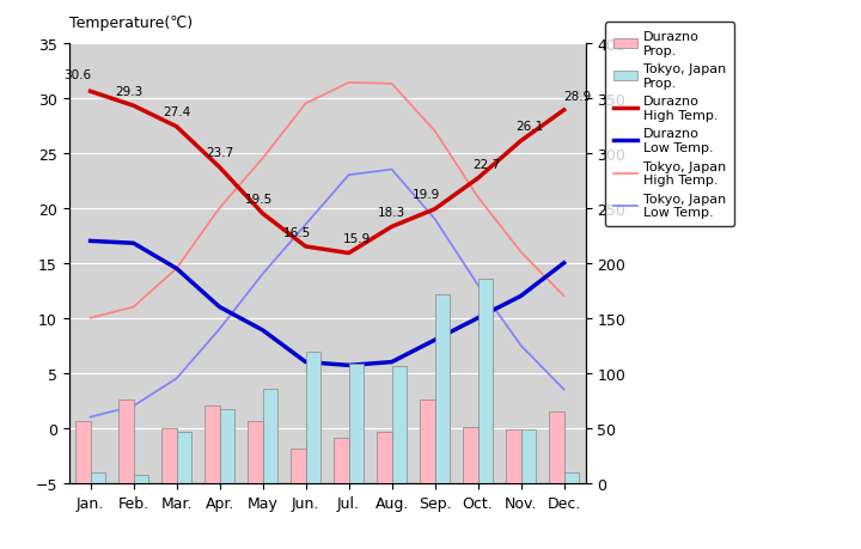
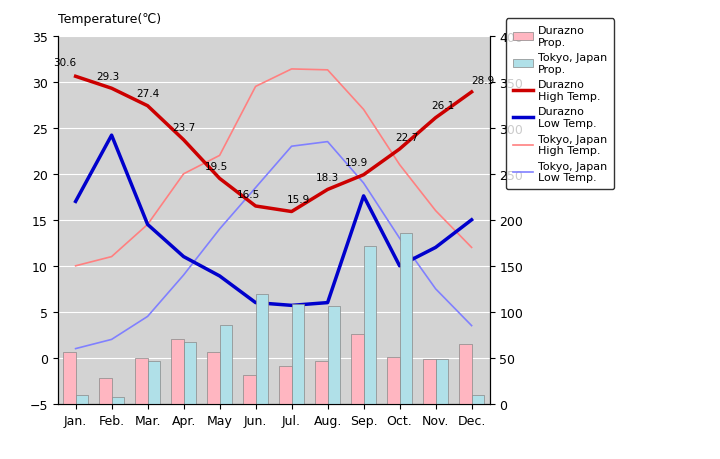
Durazno Prop./Feb.: 76 -> 28
Durazno Low Temp./Feb.: 16.8 -> 24.2
Tokyo, Japan High Temp./May: 24.5 -> 22.0
Durazno Low Temp./Sep.: 8.0 -> 17.6
